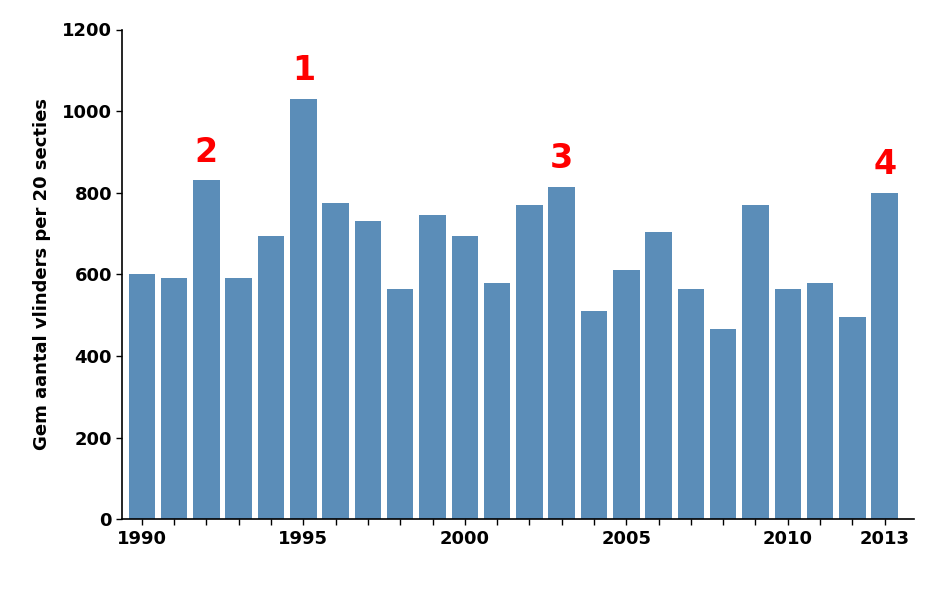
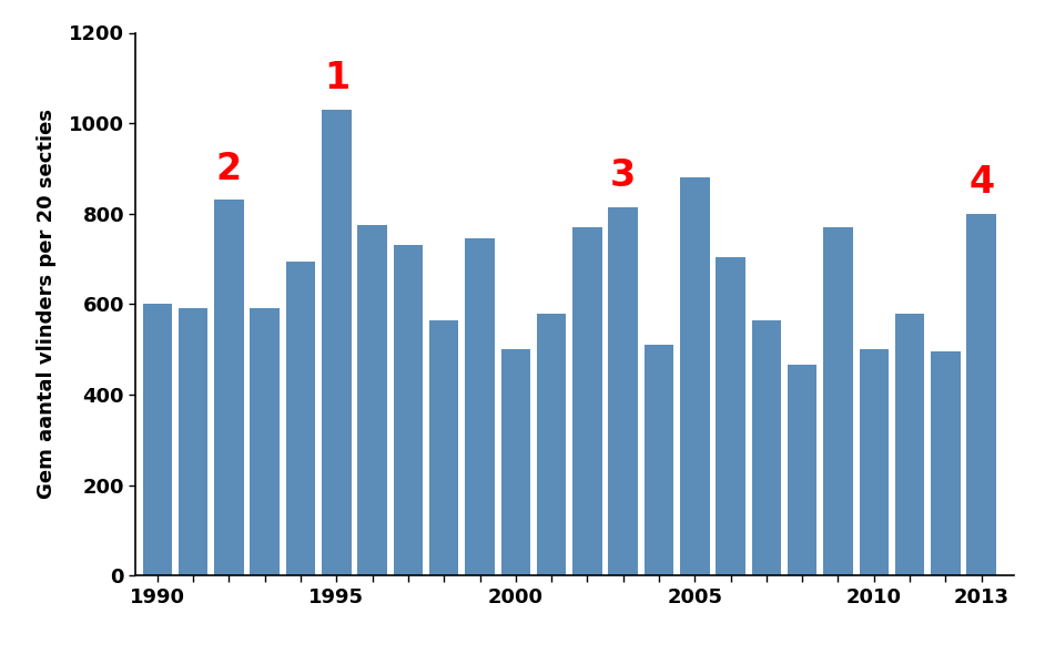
2000: 695 -> 500
2005: 610 -> 880
2010: 565 -> 500
